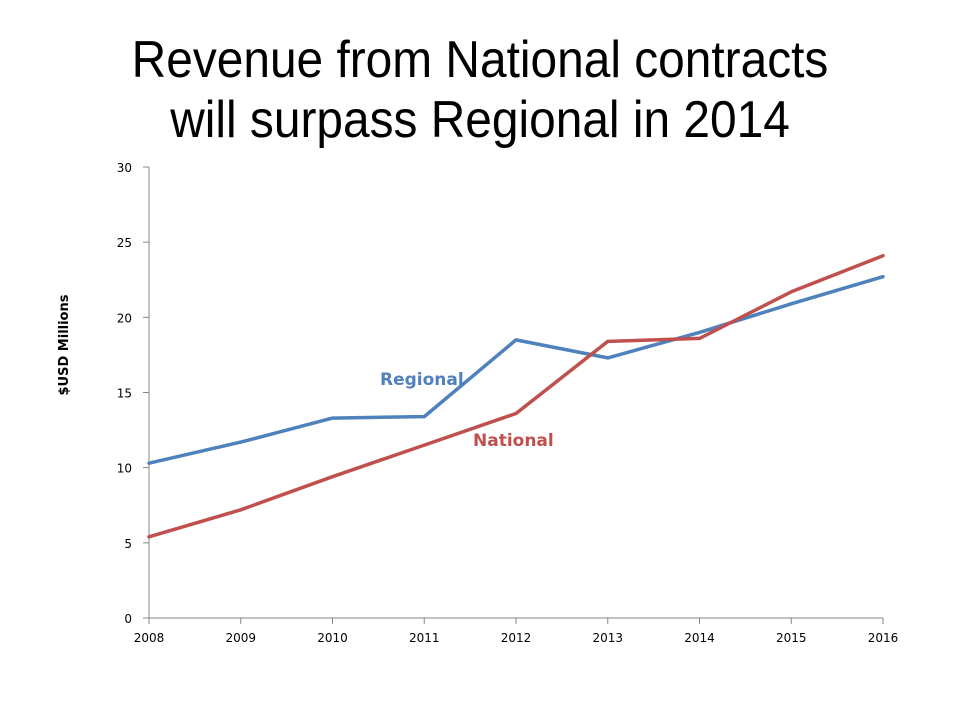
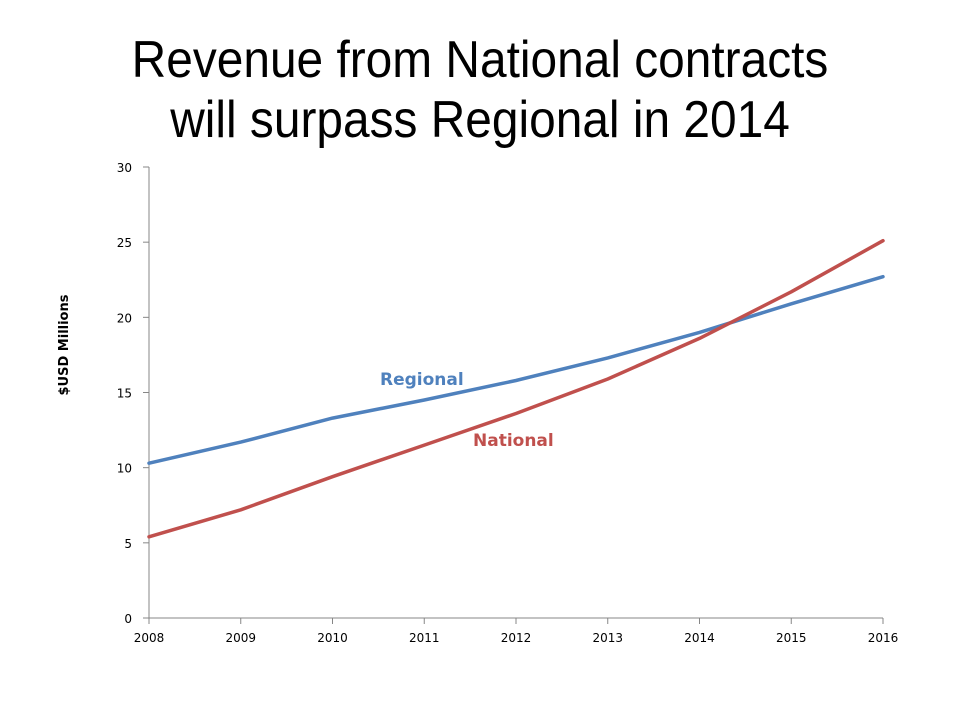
Regional/2011: 13.4 -> 14.5
Regional/2012: 18.5 -> 15.8
National/2013: 18.4 -> 15.9
National/2016: 24.1 -> 25.1
